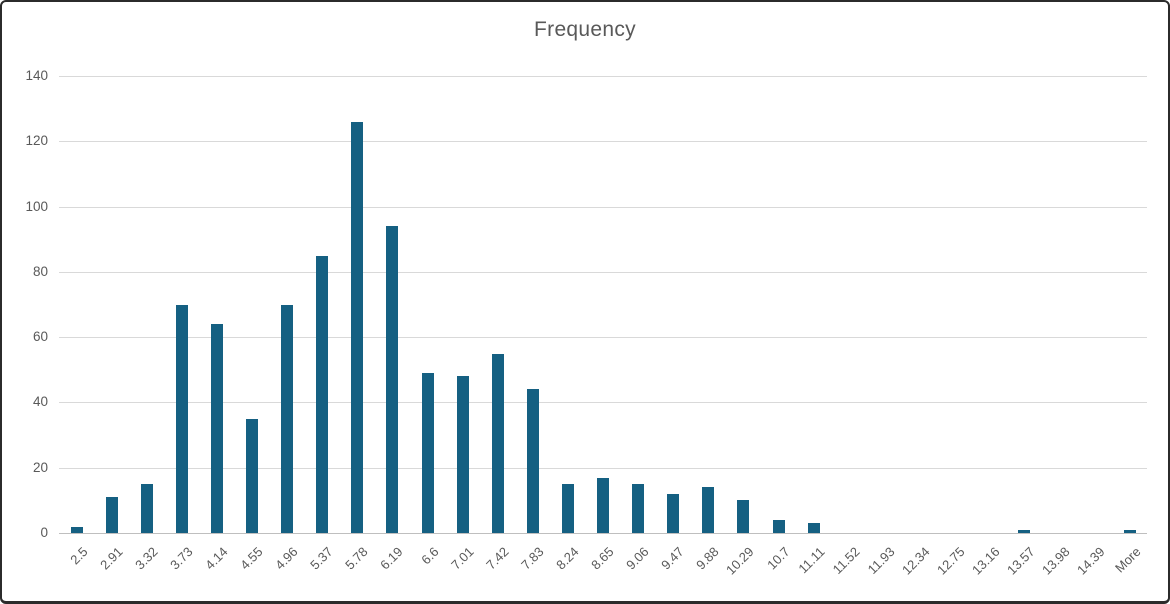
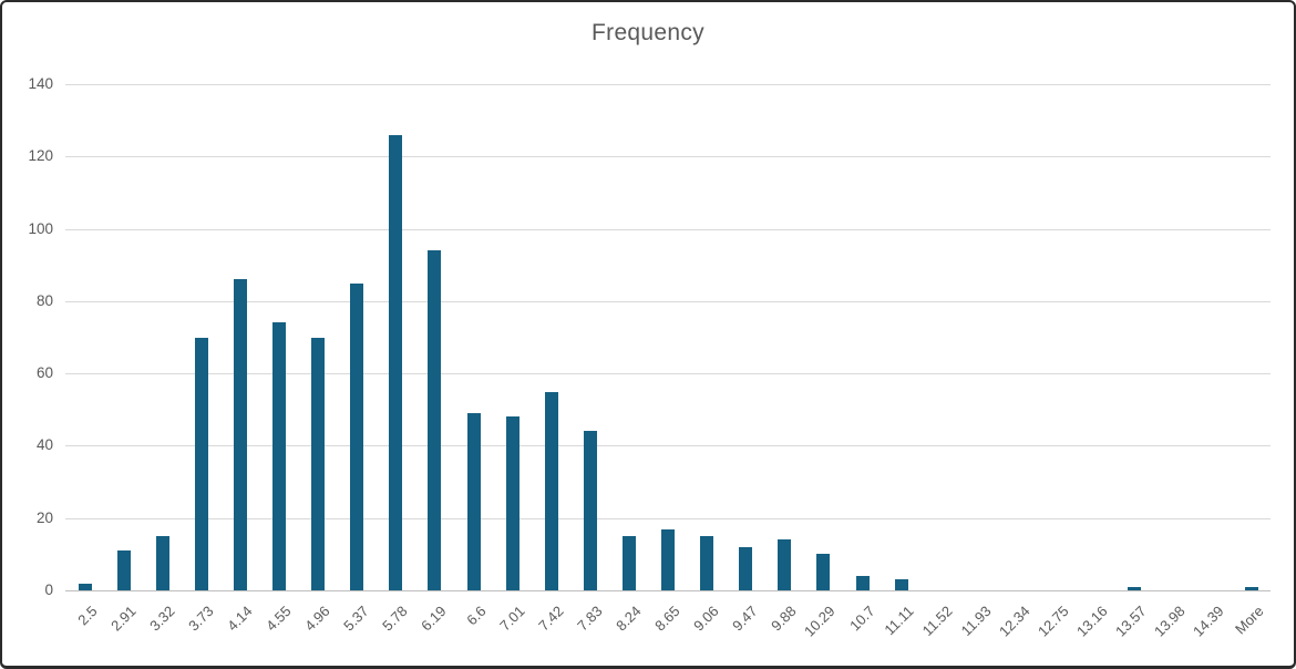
4.14: 64 -> 86
4.55: 35 -> 74
